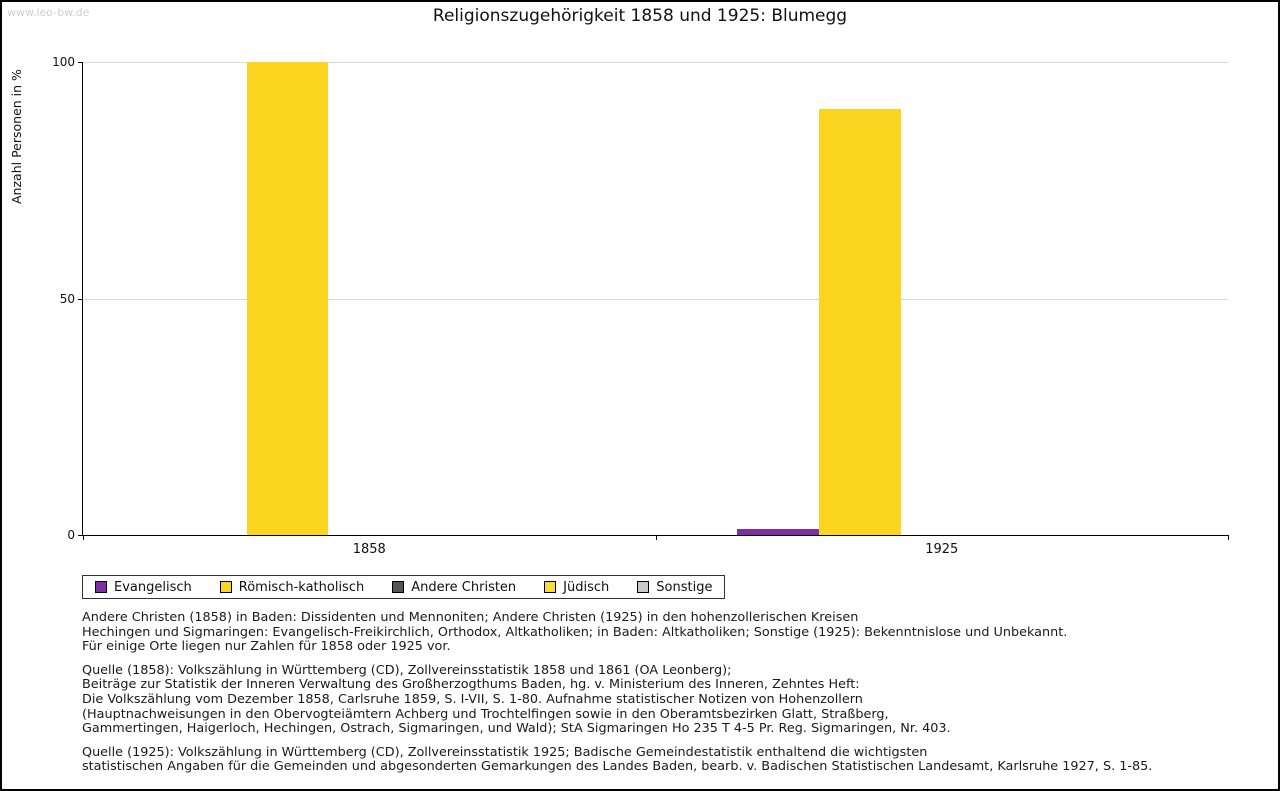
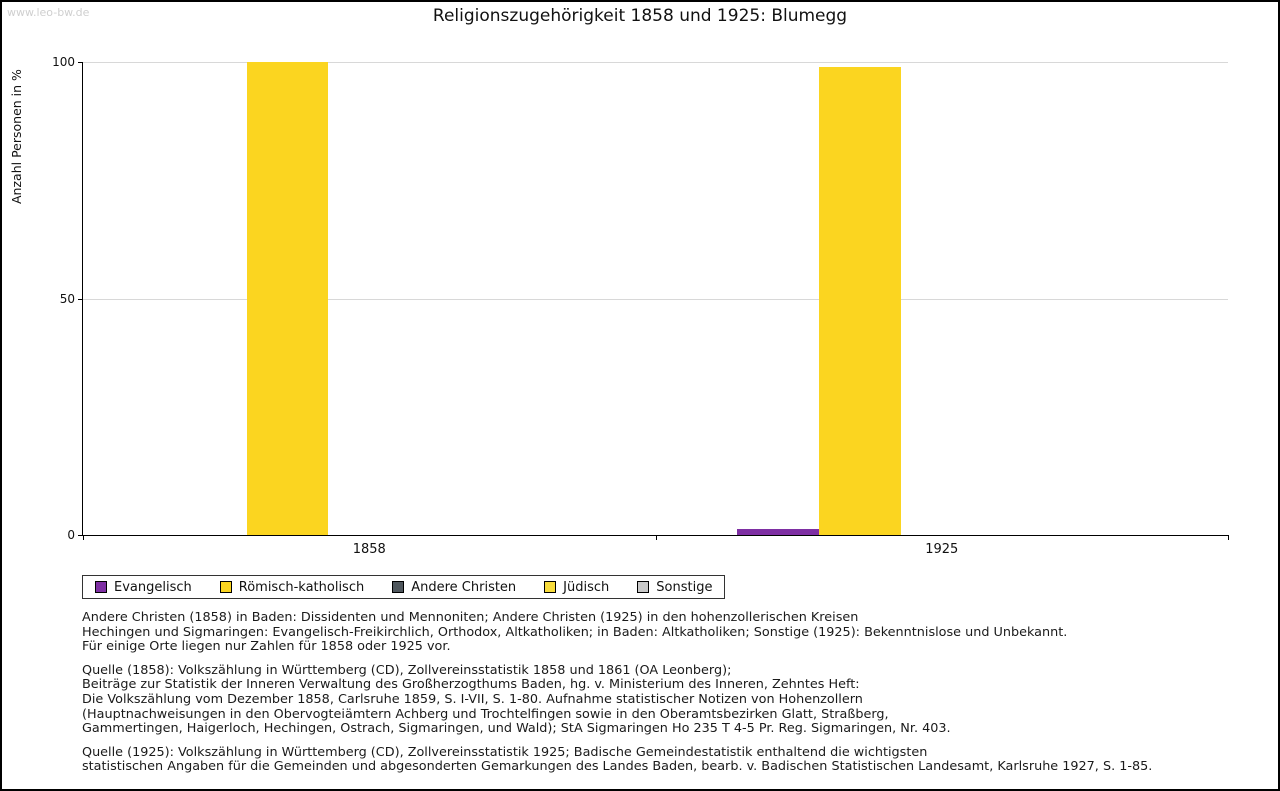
Römisch-katholisch/1925: 90 -> 99
